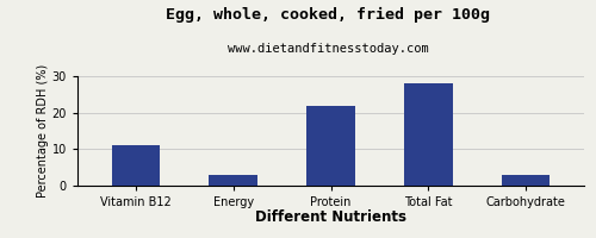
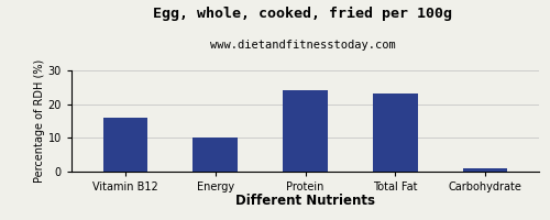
Vitamin B12: 11 -> 16
Energy: 3 -> 10
Protein: 22 -> 24
Total Fat: 28 -> 23
Carbohydrate: 3 -> 1
